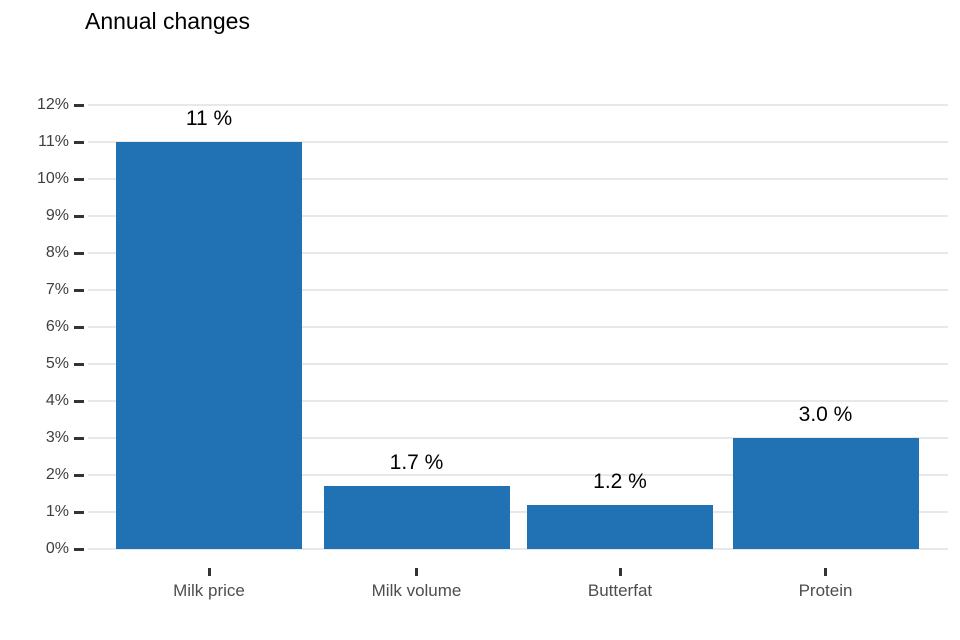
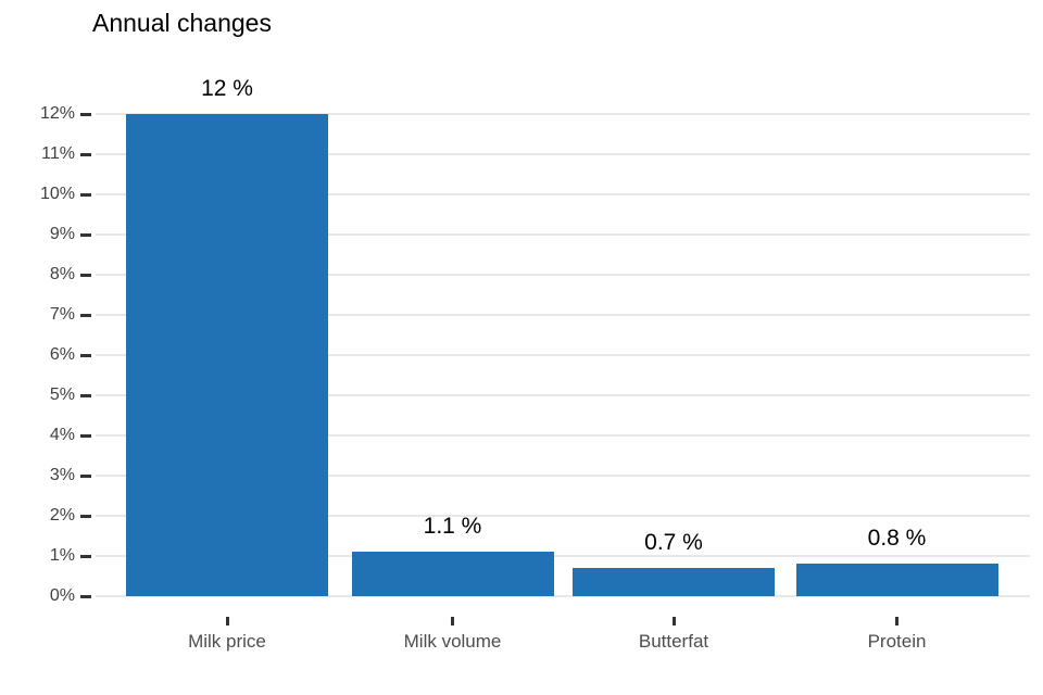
Milk price: 11 -> 12
Milk volume: 1.7 -> 1.1
Butterfat: 1.2 -> 0.7
Protein: 3.0 -> 0.8
